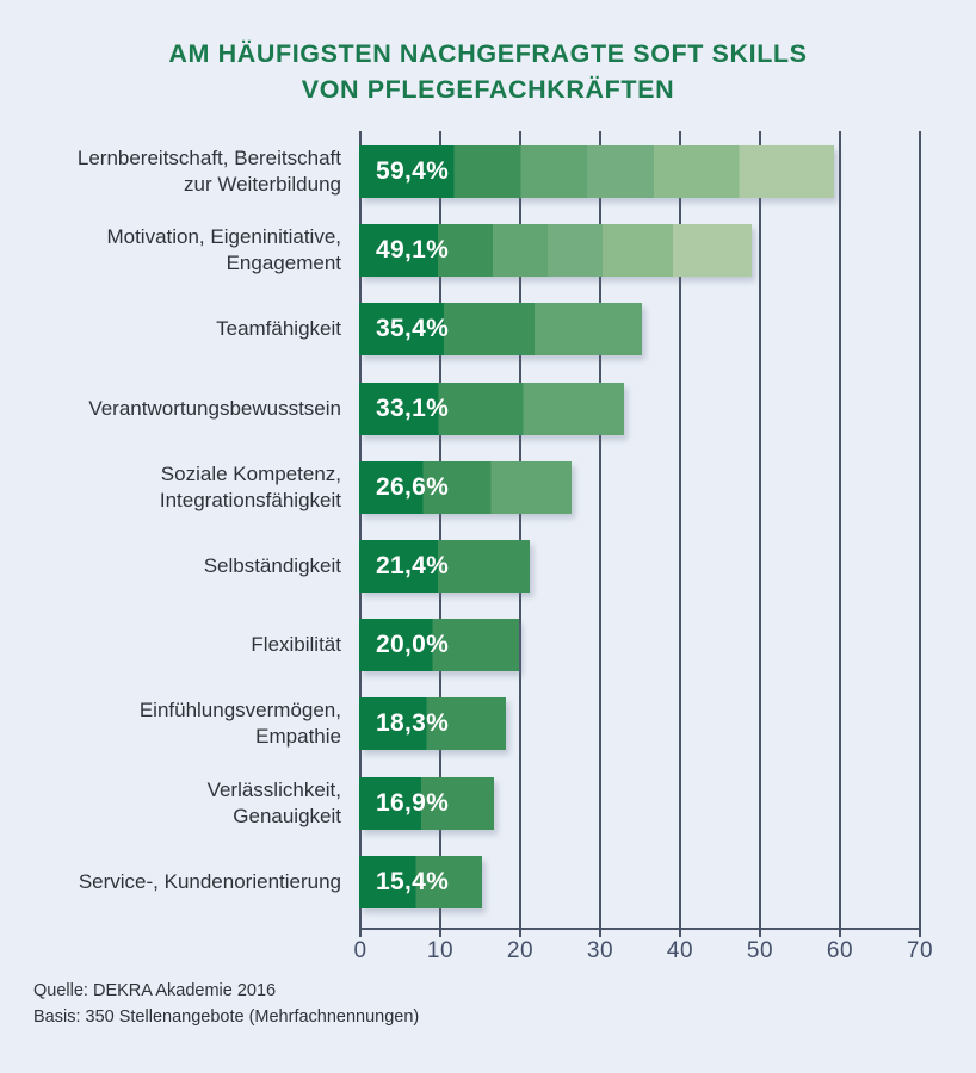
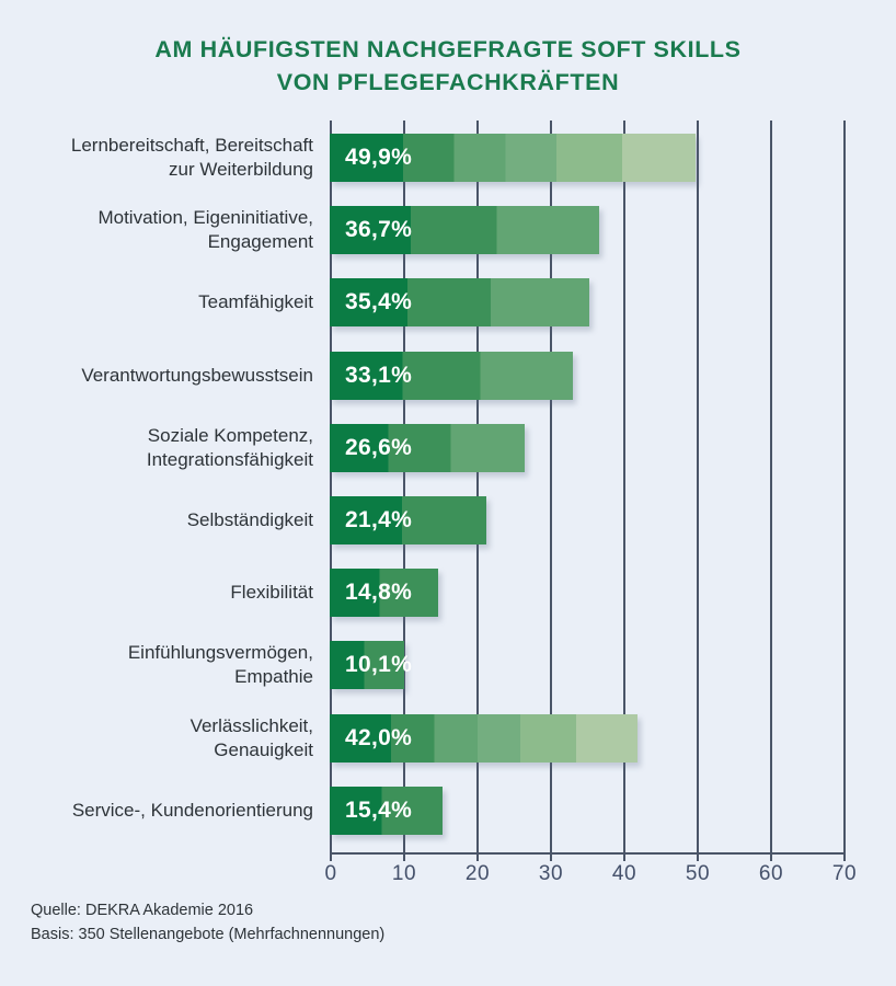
Lernbereitschaft, Bereitschaft zur Weiterbildung: 59,4% -> 49,9%
Motivation, Eigeninitiative, Engagement: 49,1% -> 36,7%
Flexibilität: 20,0% -> 14,8%
Einfühlungsvermögen, Empathie: 18,3% -> 10,1%
Verlässlichkeit, Genauigkeit: 16,9% -> 42,0%
